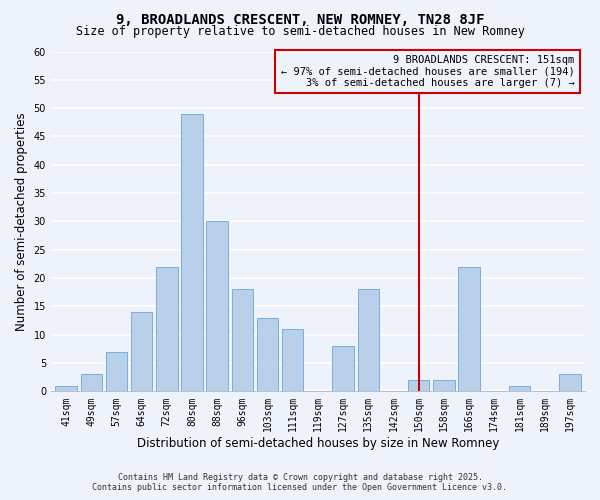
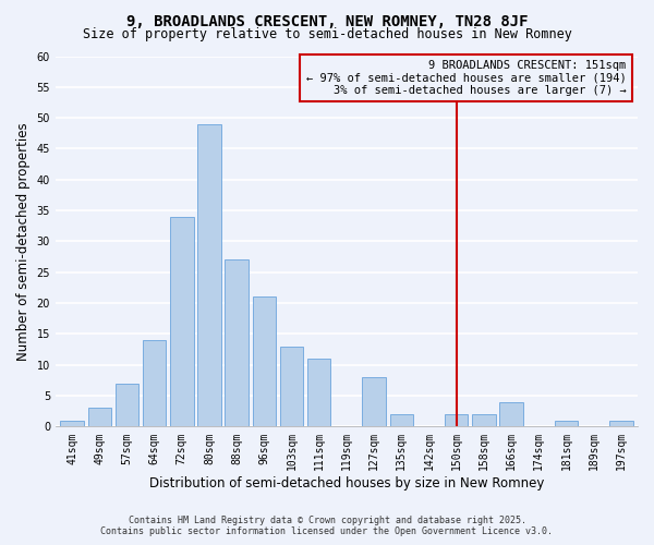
72sqm: 22 -> 34
88sqm: 30 -> 27
96sqm: 18 -> 21
135sqm: 18 -> 2
166sqm: 22 -> 4
197sqm: 3 -> 1
